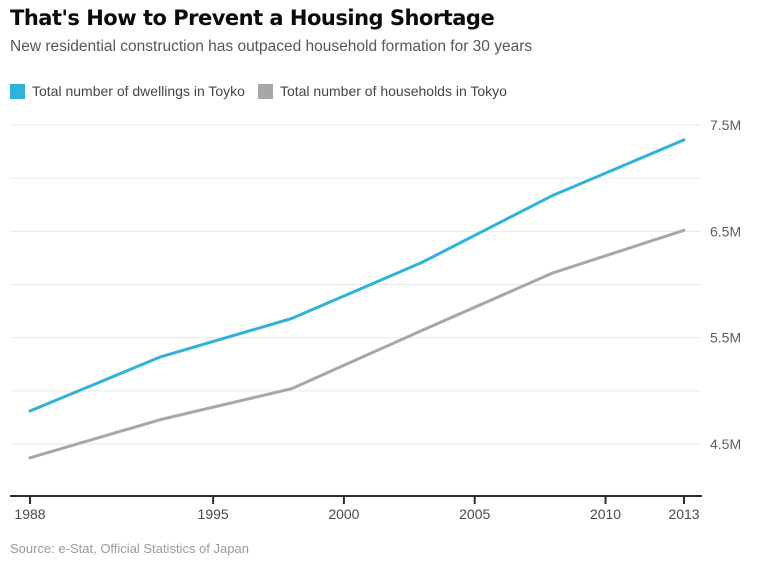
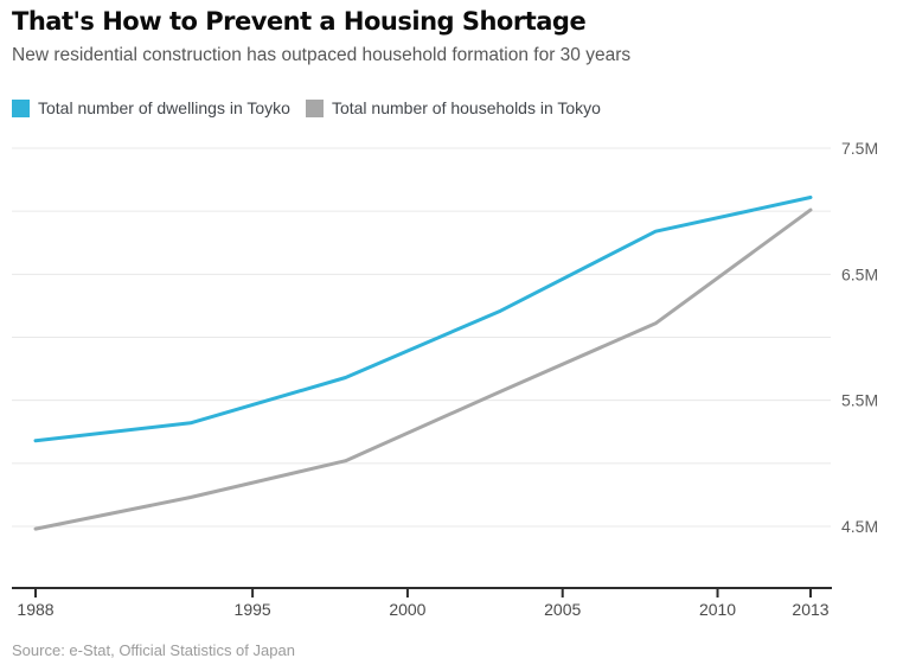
Total number of dwellings in Toyko/1988: 4.81M -> 5.18M
Total number of households in Tokyo/1988: 4.37M -> 4.48M
Total number of dwellings in Toyko/2013: 7.36M -> 7.11M
Total number of households in Tokyo/2013: 6.51M -> 7.01M
